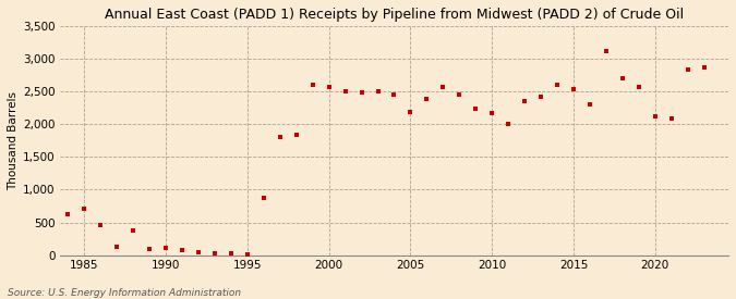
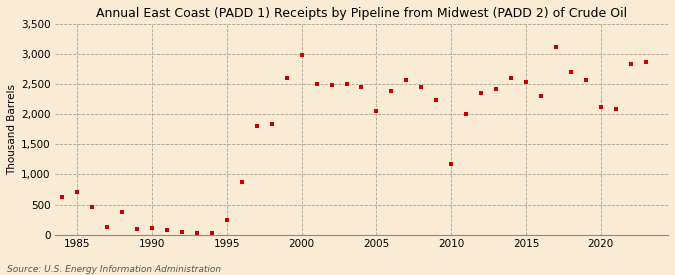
1995: 20 -> 240
2000: 2,560 -> 2,980
2005: 2,190 -> 2,060
2010: 2,170 -> 1,180
